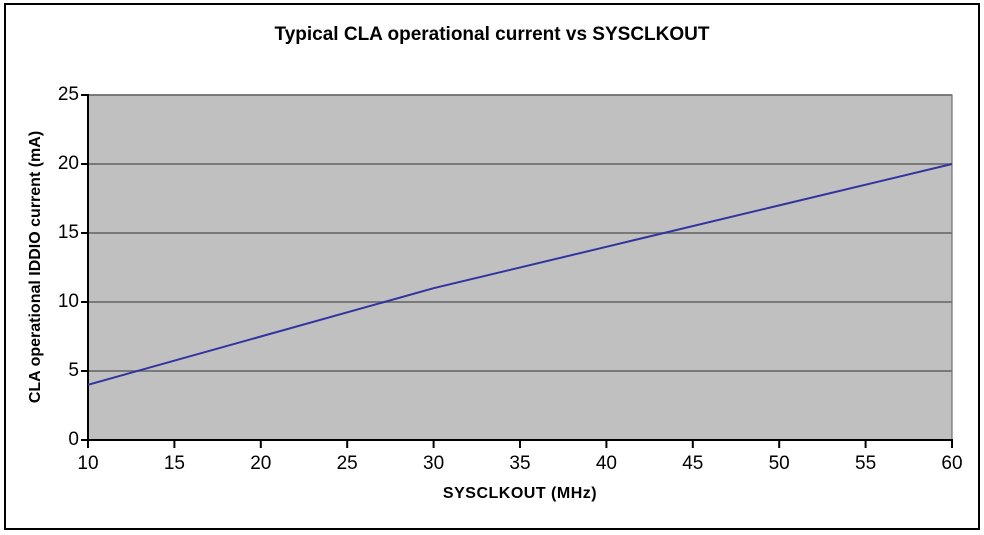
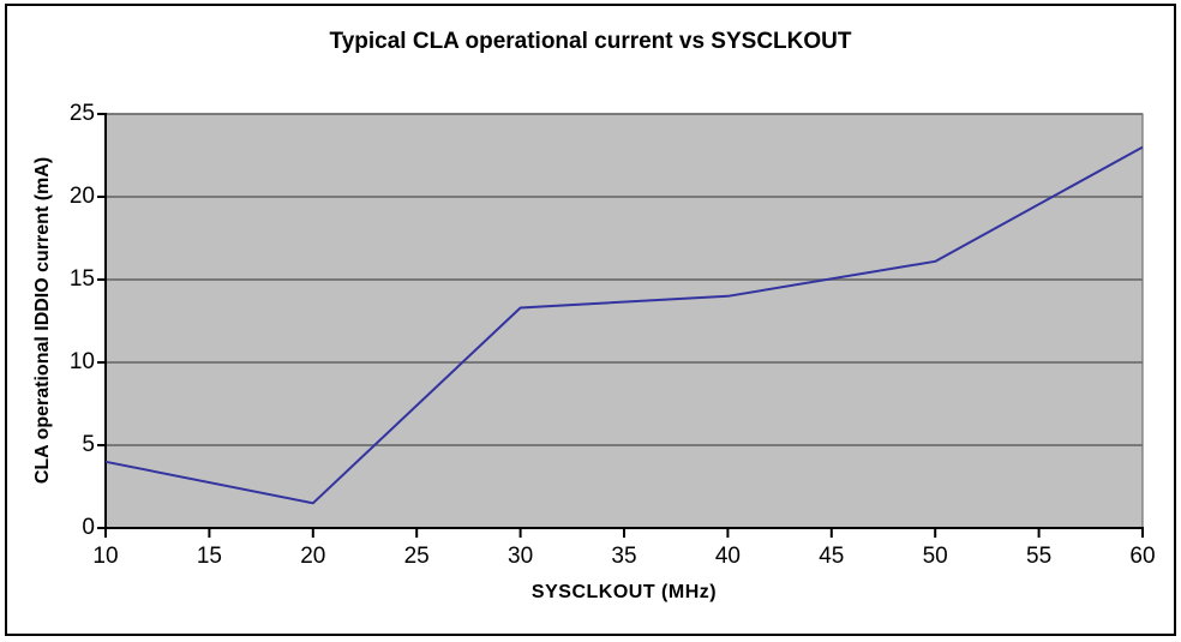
20: 7.5 -> 1.5
30: 11.0 -> 13.3
50: 17.0 -> 16.1
60: 20.0 -> 23.0
